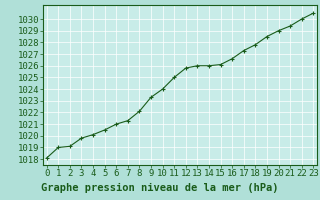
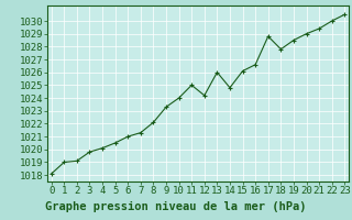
12: 1025.8 -> 1024.2
14: 1026.0 -> 1024.8
17: 1027.3 -> 1028.8
